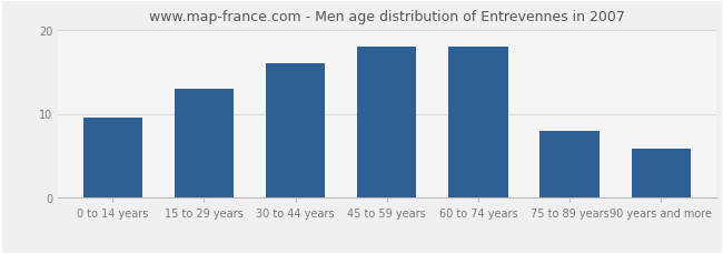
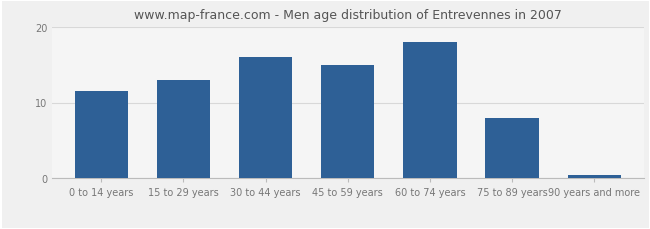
0 to 14 years: 9.6 -> 11.5
45 to 59 years: 18.0 -> 15.0
90 years and more: 5.8 -> 0.4
